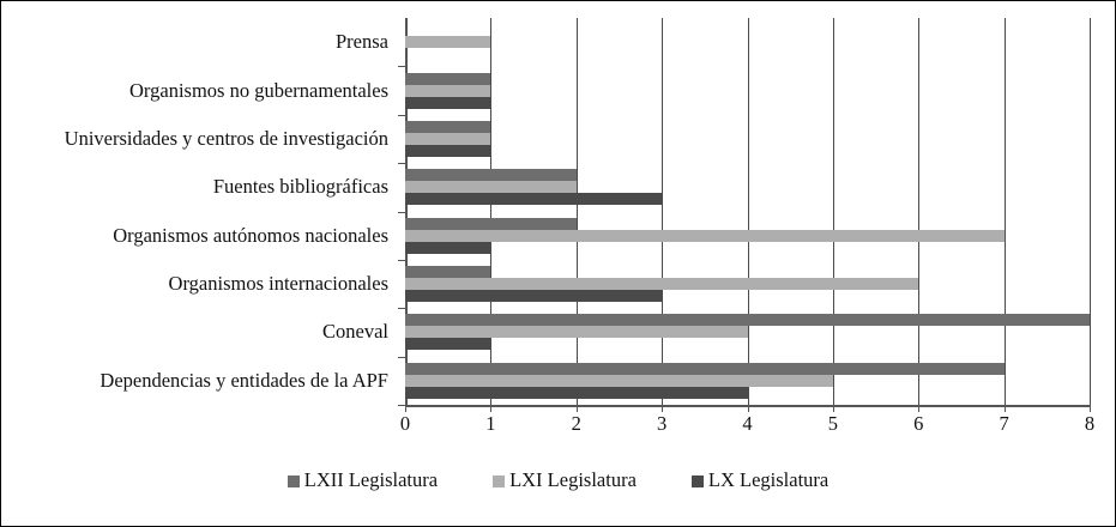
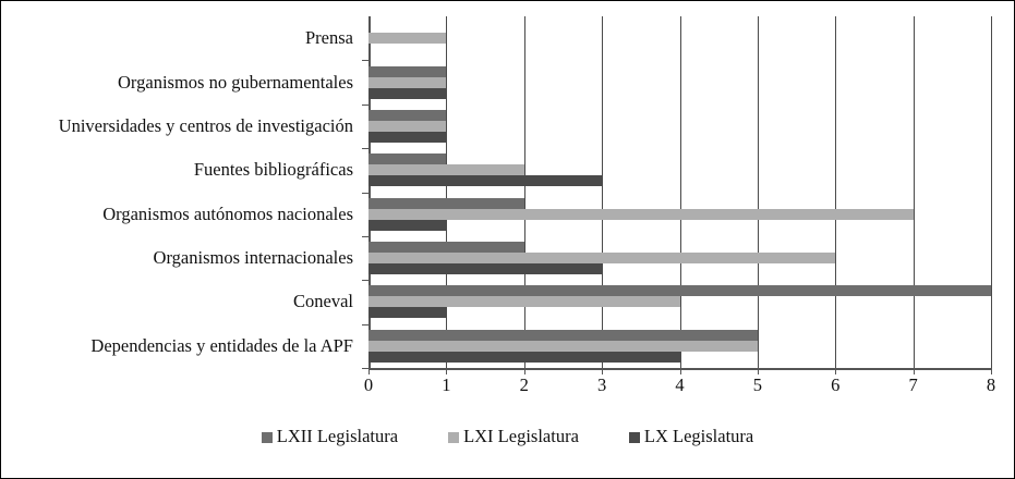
LXII Legislatura/Fuentes bibliográficas: 2 -> 1
LXII Legislatura/Organismos internacionales: 1 -> 2
LXII Legislatura/Dependencias y entidades de la APF: 7 -> 5
